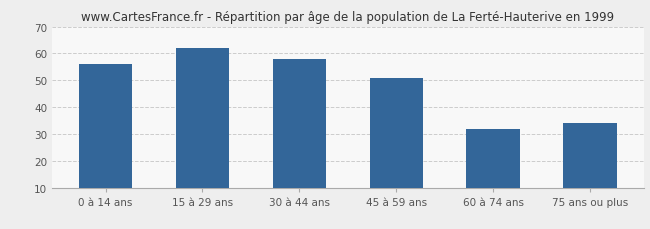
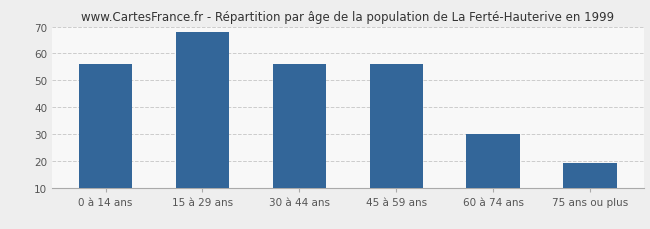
15 à 29 ans: 62 -> 68
30 à 44 ans: 58 -> 56
45 à 59 ans: 51 -> 56
60 à 74 ans: 32 -> 30
75 ans ou plus: 34 -> 19
